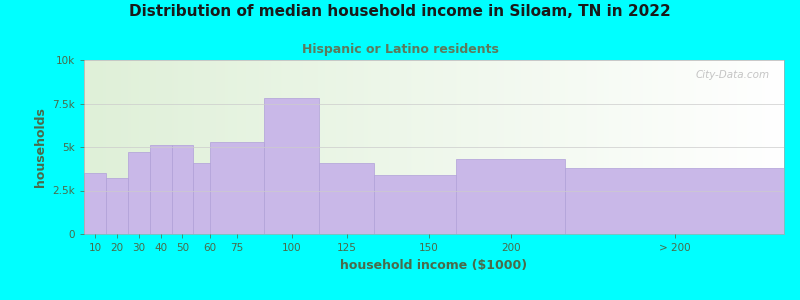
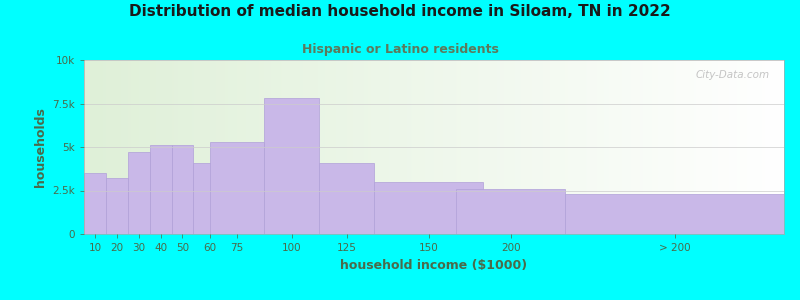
150: 3.4k -> 3.0k
200: 4.3k -> 2.6k
> 200: 3.8k -> 2.3k
